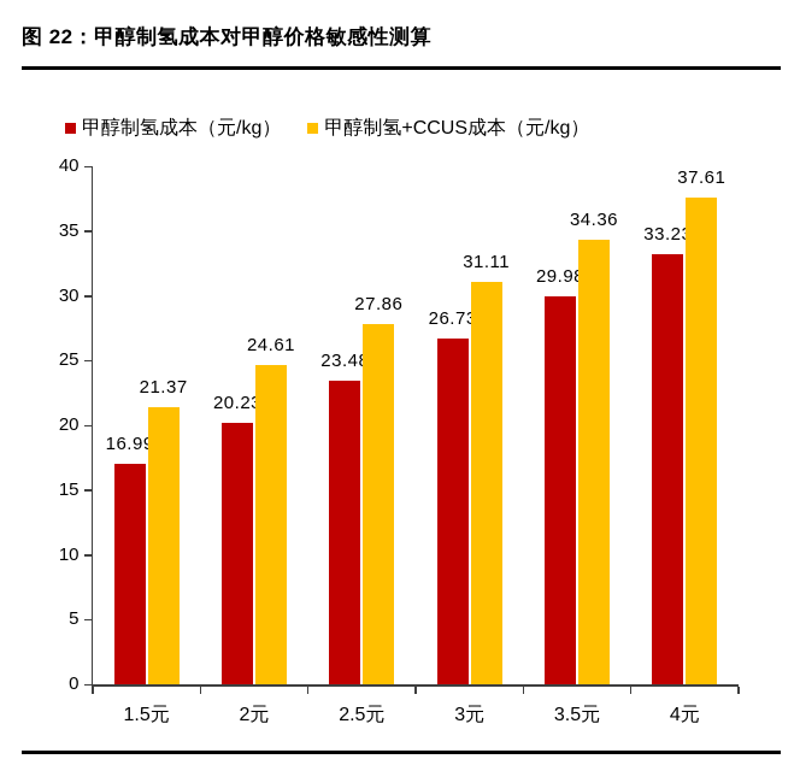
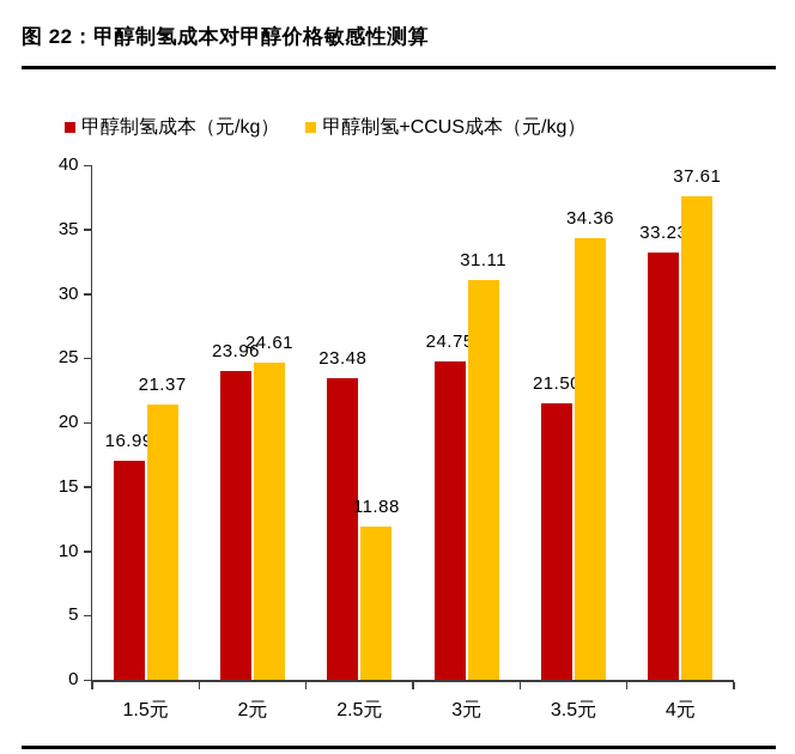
甲醇制氢成本（元/kg）/2元: 20.23 -> 23.96
甲醇制氢+CCUS成本（元/kg）/2.5元: 27.86 -> 11.88
甲醇制氢成本（元/kg）/3元: 26.73 -> 24.75
甲醇制氢成本（元/kg）/3.5元: 29.98 -> 21.50
